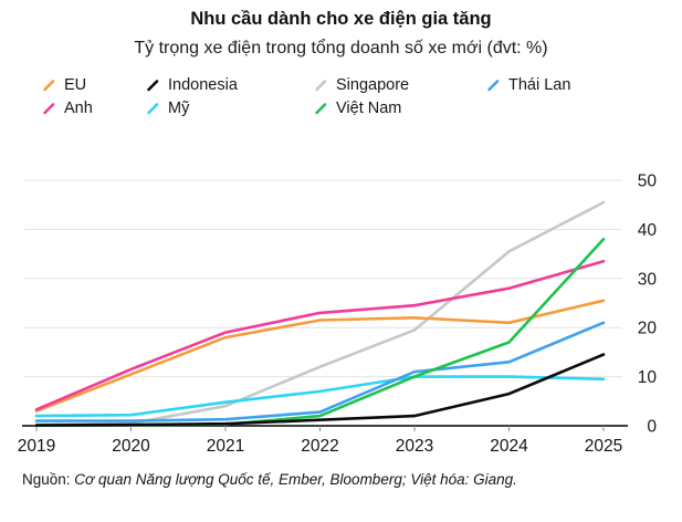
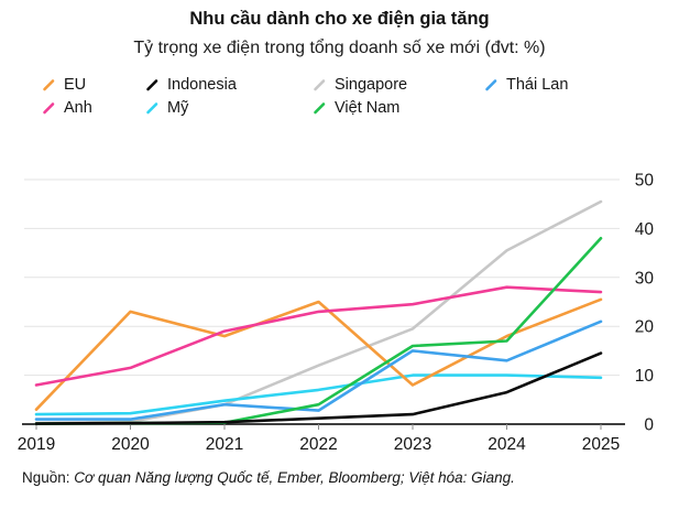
Anh/2019: 3 -> 8
EU/2020: 10 -> 23
Thái Lan/2021: 1 -> 4
EU/2022: 22 -> 25
Việt Nam/2022: 2 -> 4
EU/2023: 22 -> 8
Thái Lan/2023: 11 -> 15
Việt Nam/2023: 10 -> 16
EU/2024: 21 -> 18
Anh/2025: 34 -> 27
